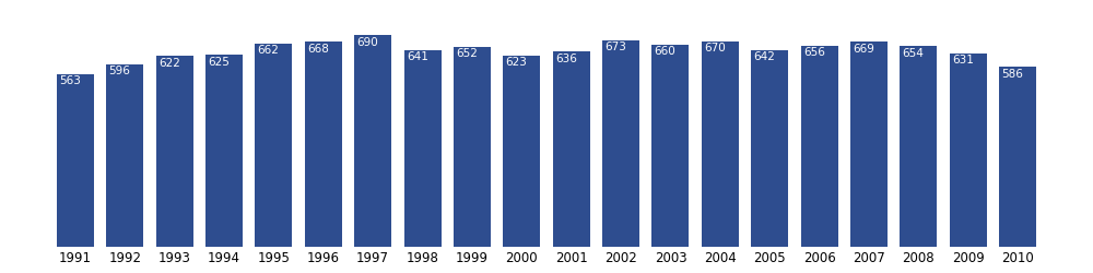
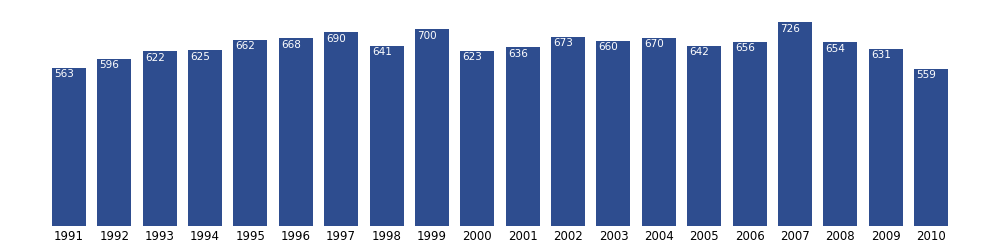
1999: 652 -> 700
2007: 669 -> 726
2010: 586 -> 559
